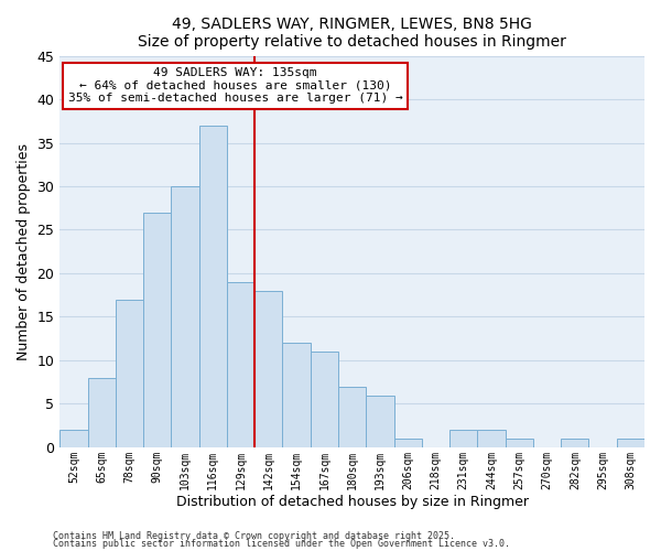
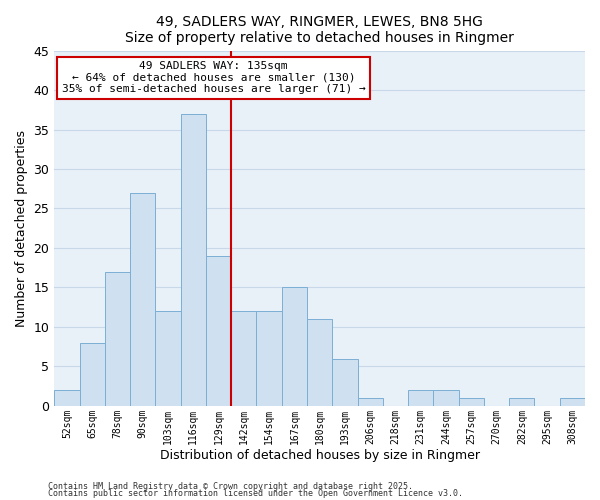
103sqm: 30 -> 12
142sqm: 18 -> 12
167sqm: 11 -> 15
180sqm: 7 -> 11
